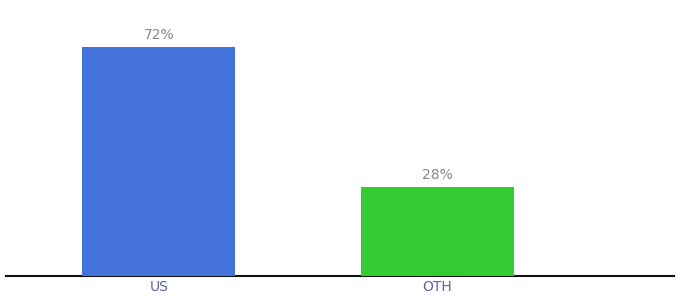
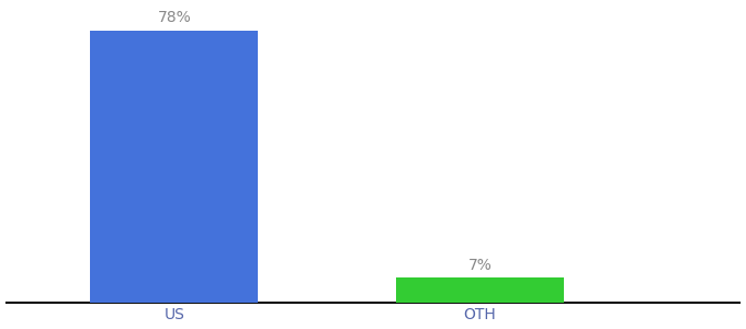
US: 72% -> 78%
OTH: 28% -> 7%
